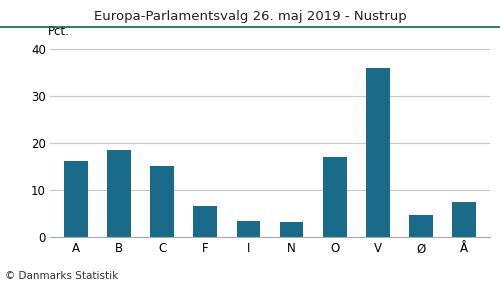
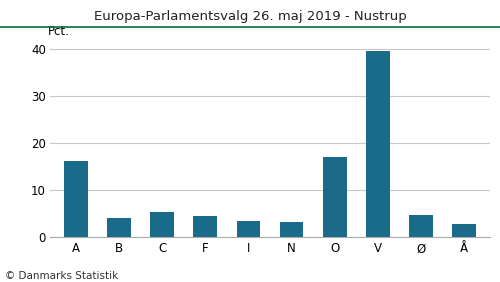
B: 18.5 -> 4.0
C: 15.0 -> 5.2
F: 6.5 -> 4.5
V: 36.0 -> 39.5
Å: 7.5 -> 2.8
